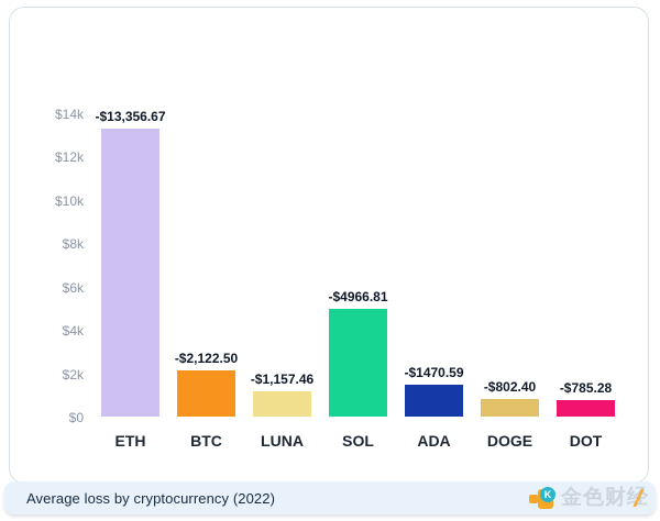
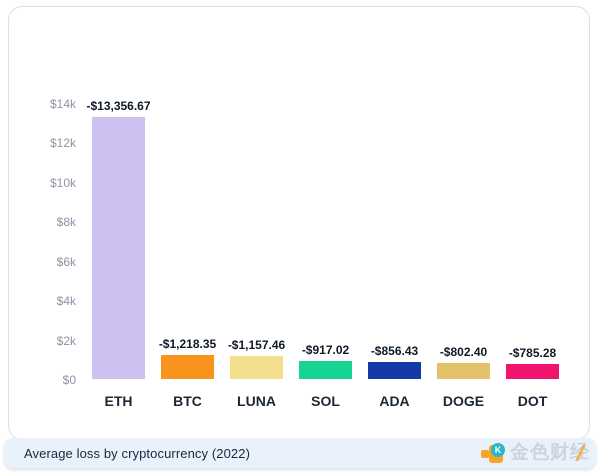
BTC: -$2,122.50 -> -$1,218.35
SOL: -$4966.81 -> -$917.02
ADA: -$1470.59 -> -$856.43
